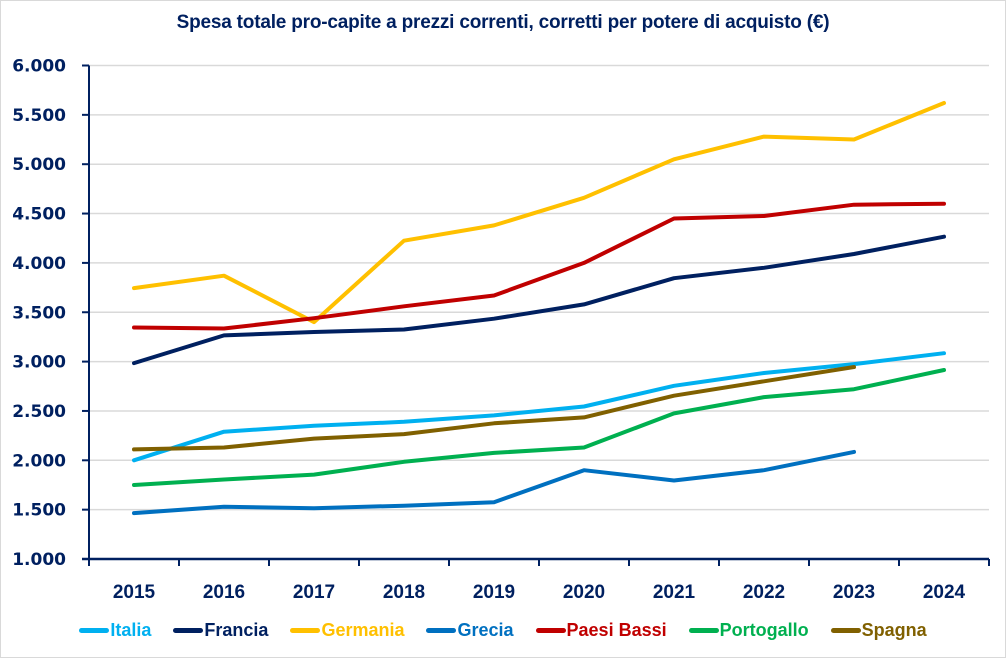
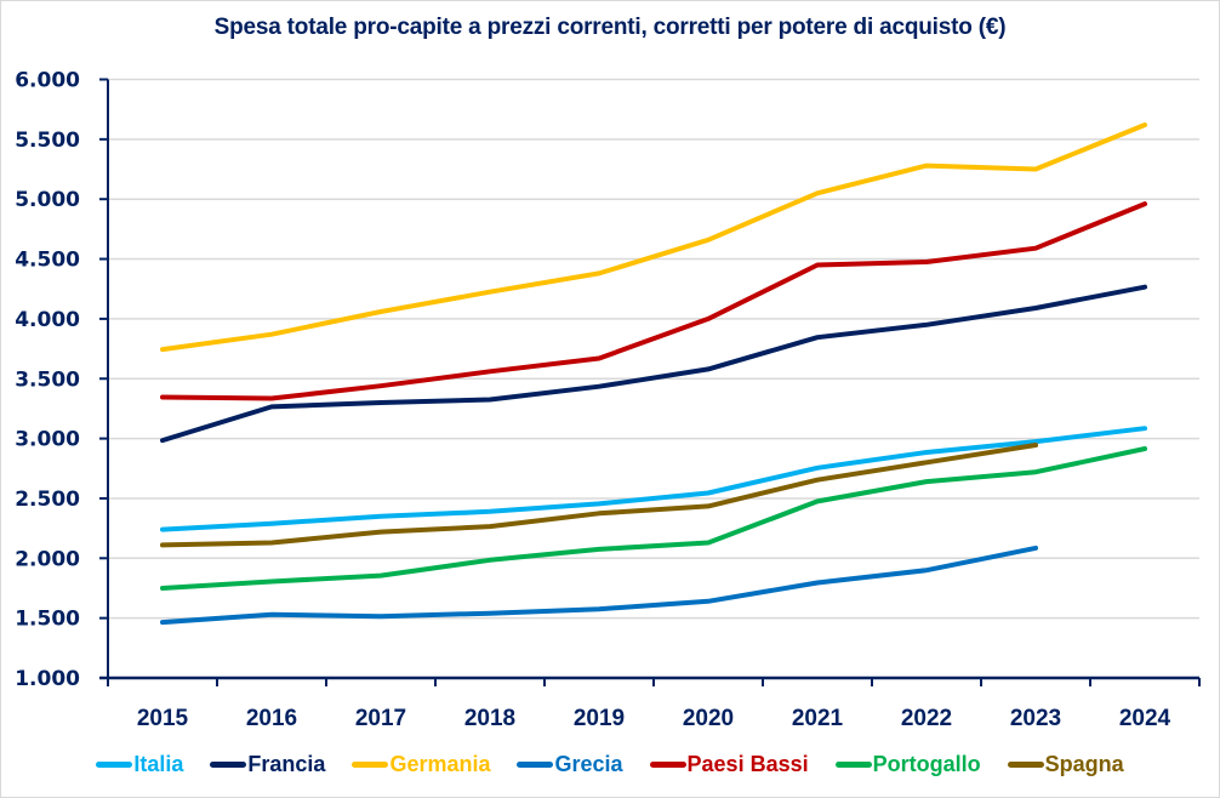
Italia/2015: 2000 -> 2200
Germania/2017: 3400 -> 4100
Grecia/2020: 1900 -> 1600
Paesi Bassi/2024: 4600 -> 5000
